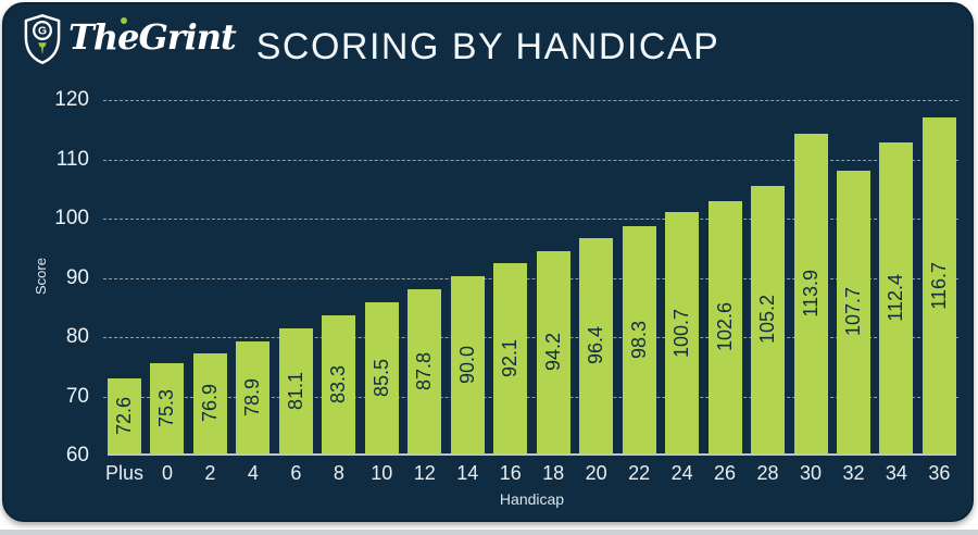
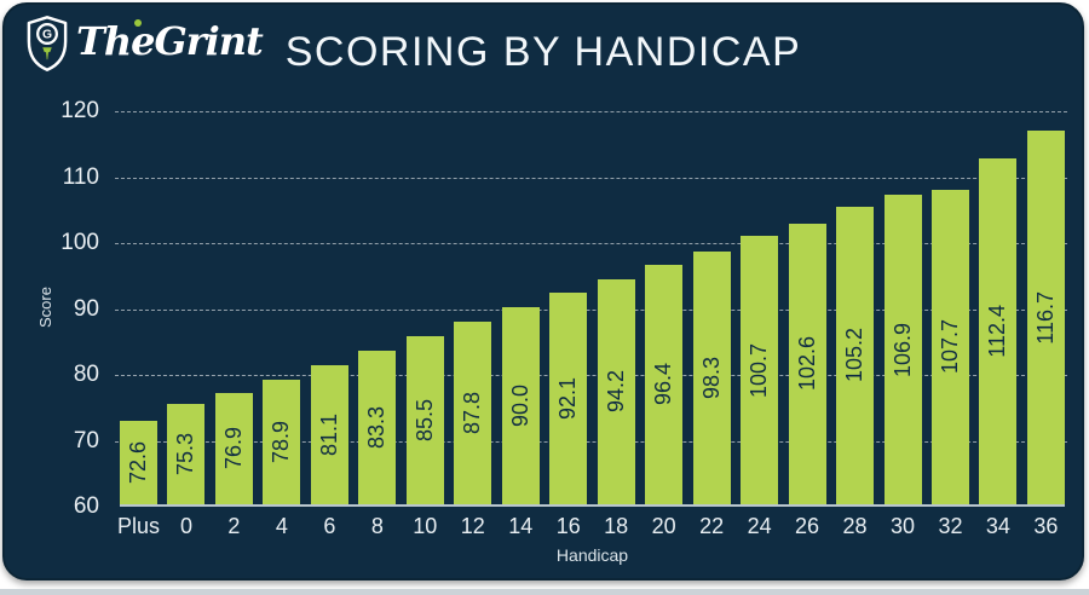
30: 113.9 -> 106.9
